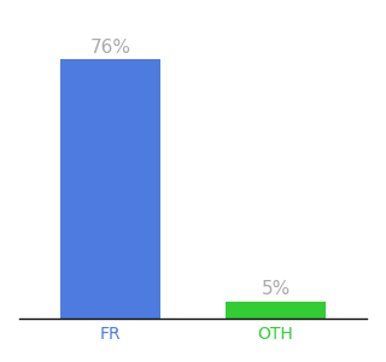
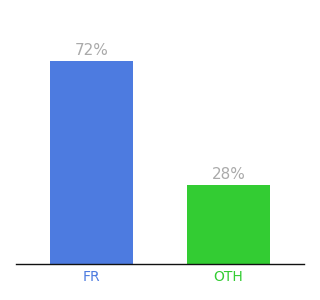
FR: 76% -> 72%
OTH: 5% -> 28%
